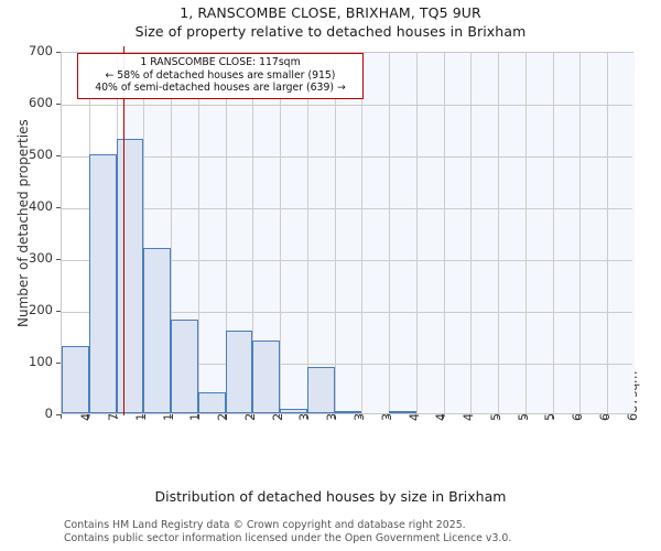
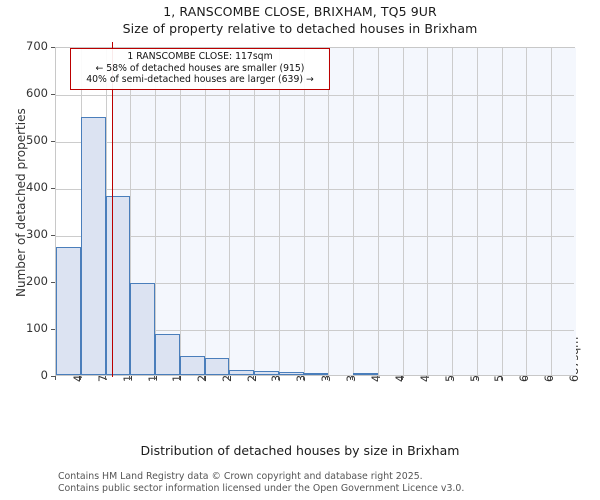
45sqm: 130 -> 270
77sqm: 500 -> 550
109sqm: 530 -> 380
141sqm: 320 -> 200
173sqm: 180 -> 90
238sqm: 160 -> 40
270sqm: 140 -> 10
334sqm: 90 -> 10
